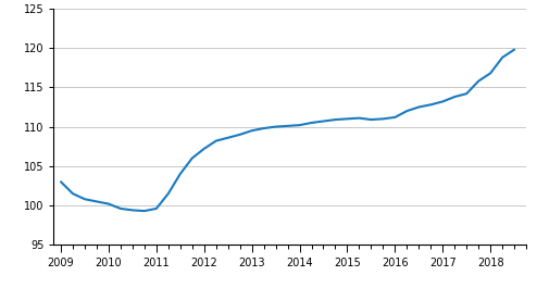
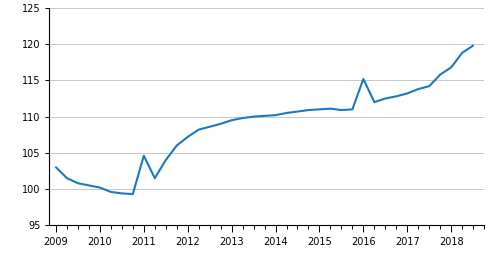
2011: 99.6 -> 104.6
2016: 111.2 -> 115.2
